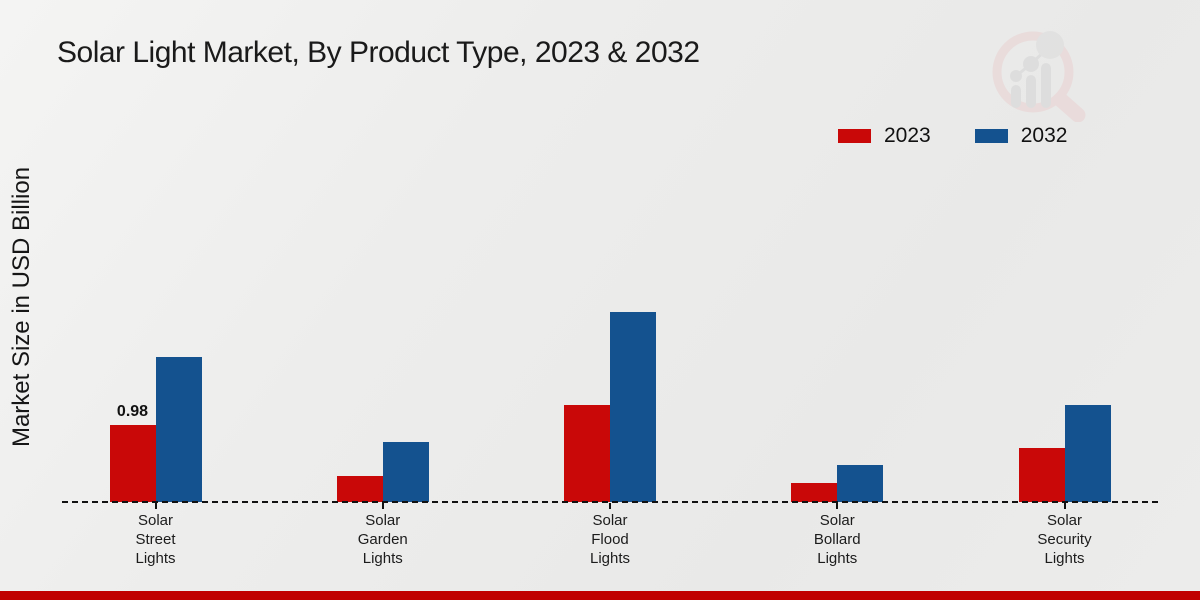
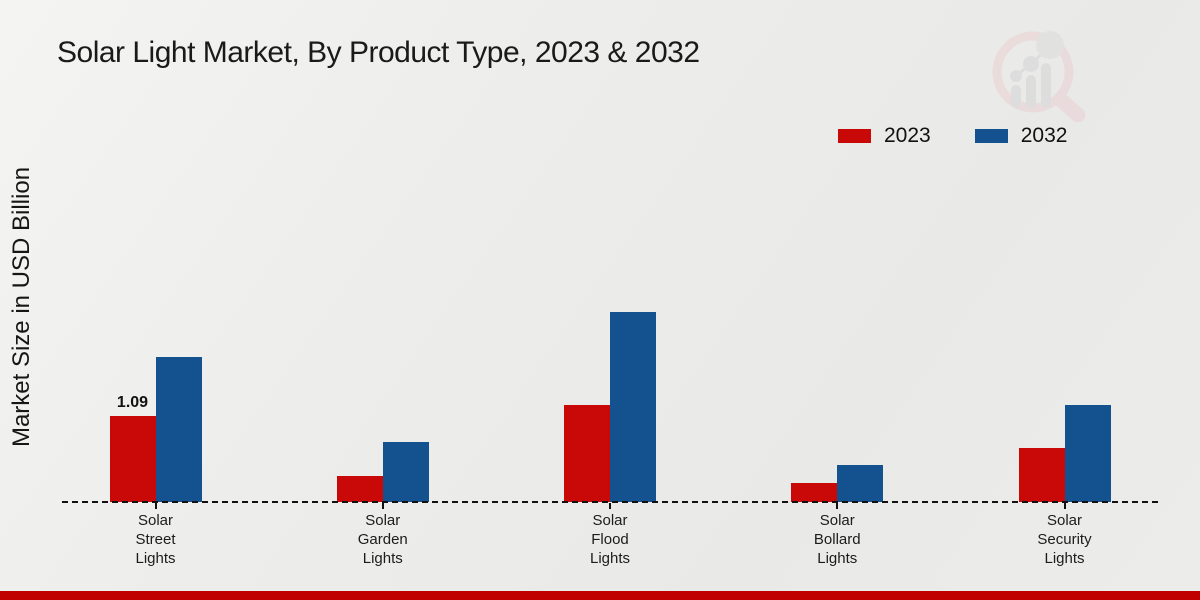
2023/Solar Street Lights: 0.98 -> 1.09
